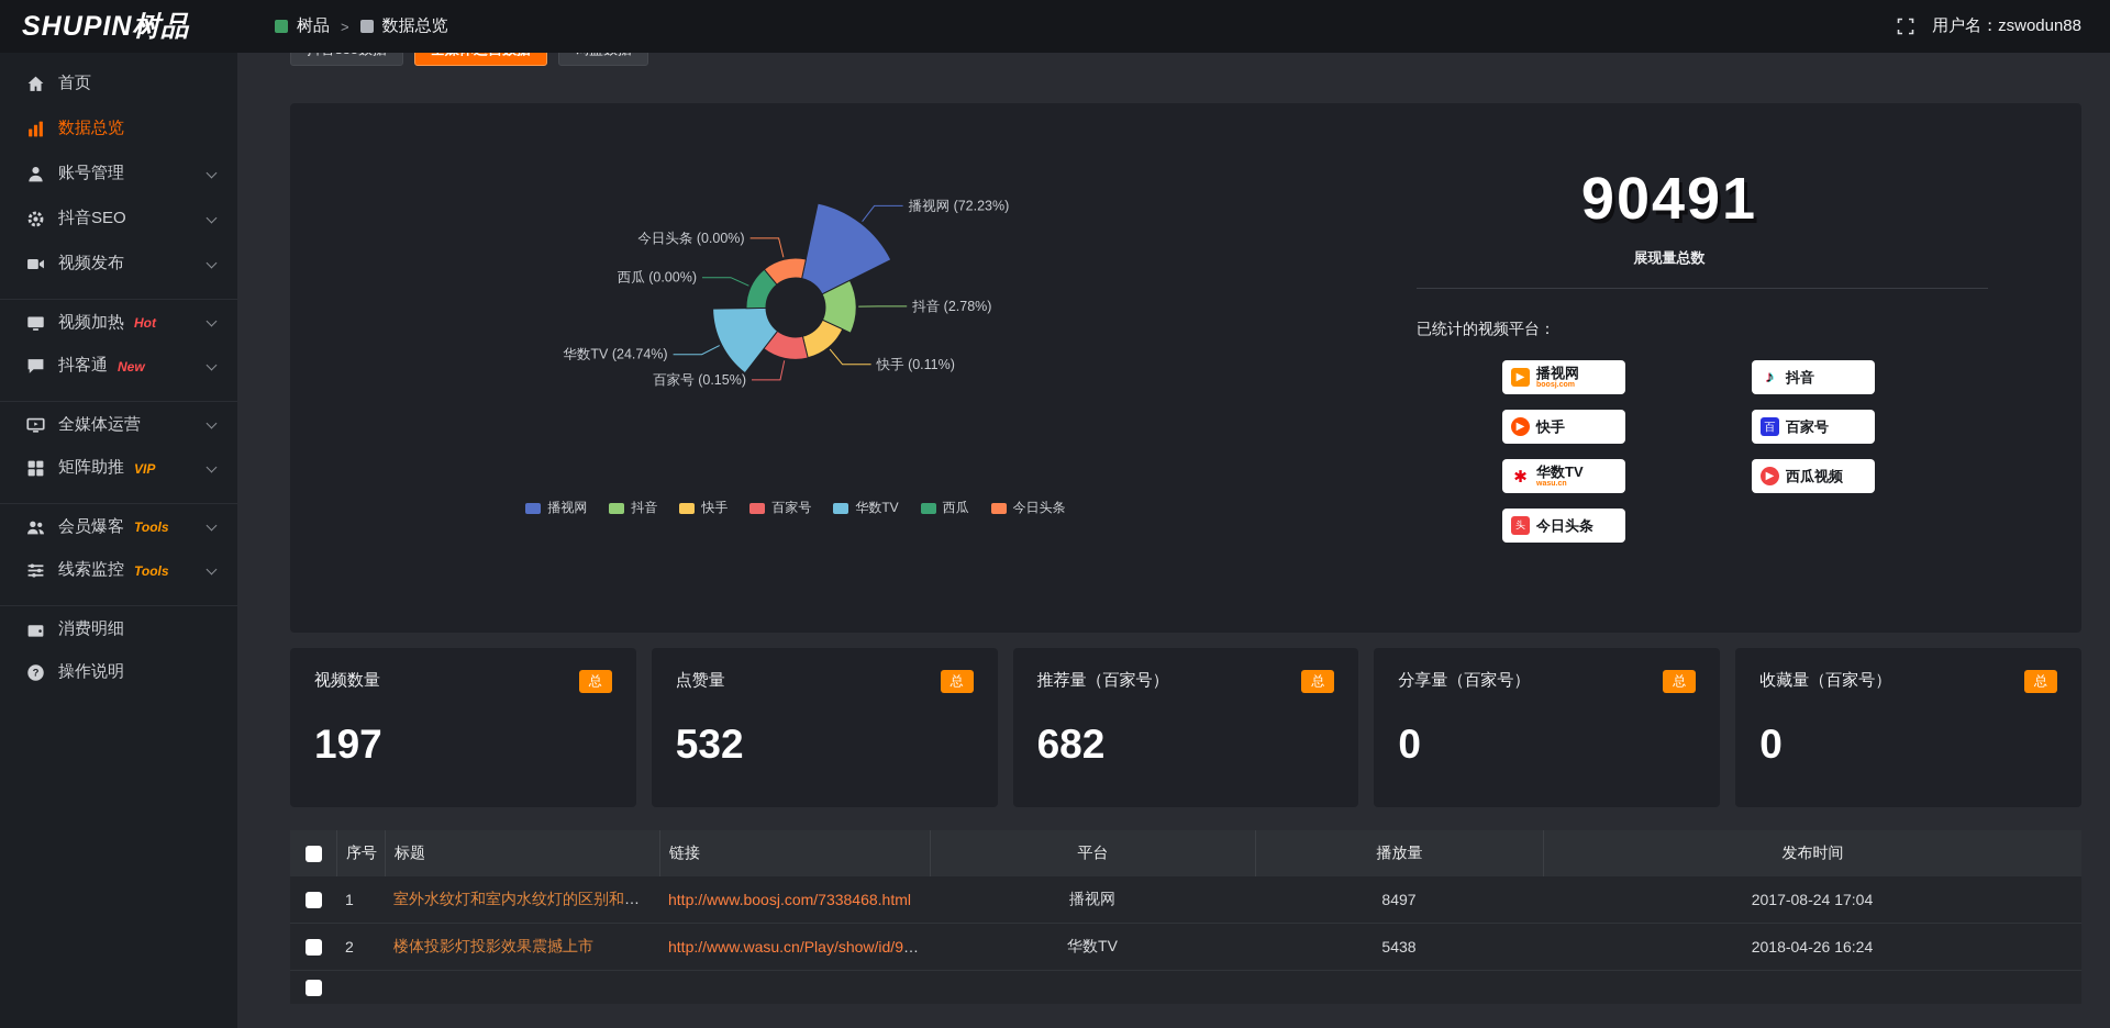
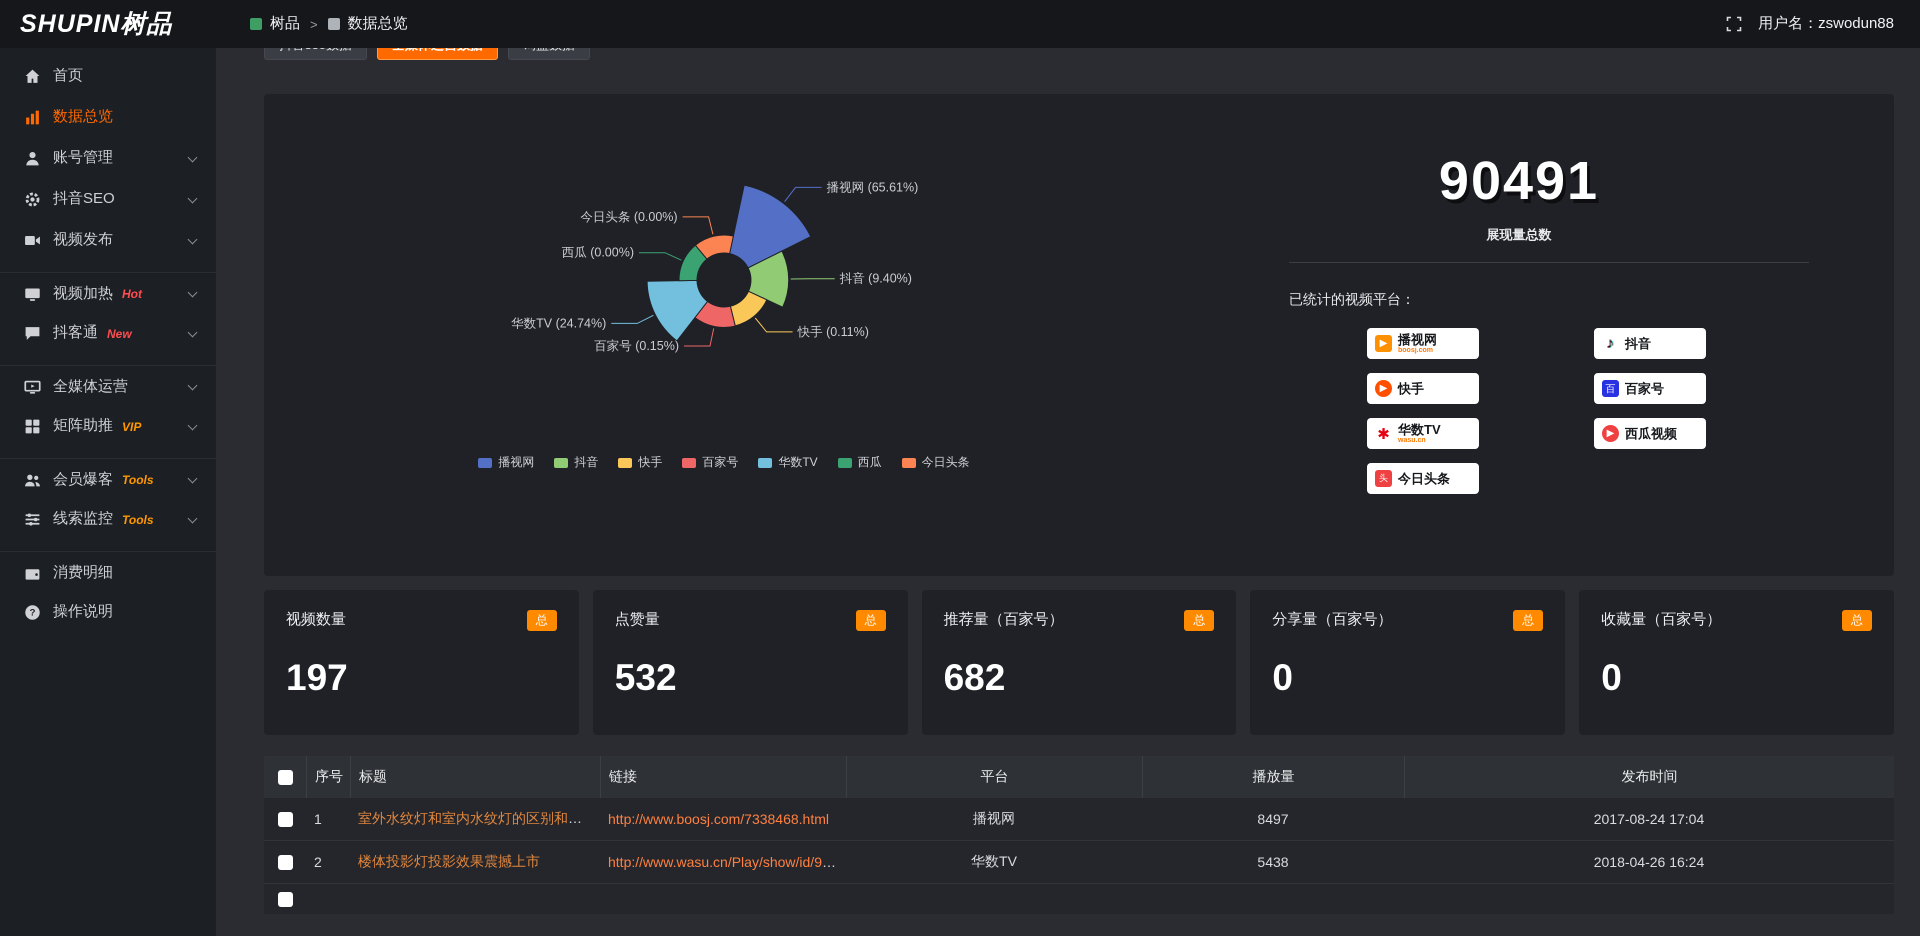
播视网: 72.23% -> 65.61%
抖音: 2.78% -> 9.40%
